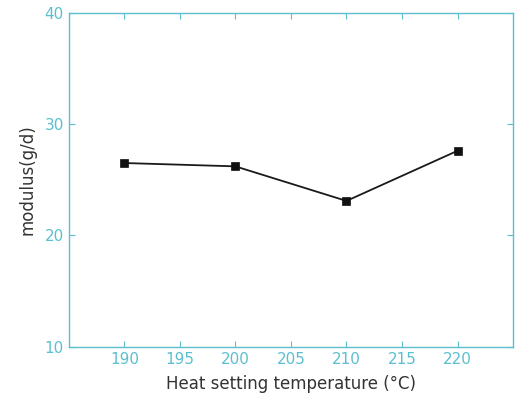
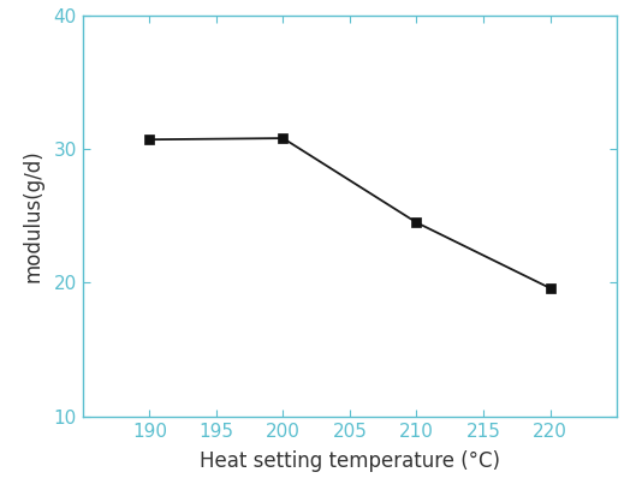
190: 26.5 -> 30.7
200: 26.2 -> 30.8
210: 23.1 -> 24.5
220: 27.6 -> 19.6
